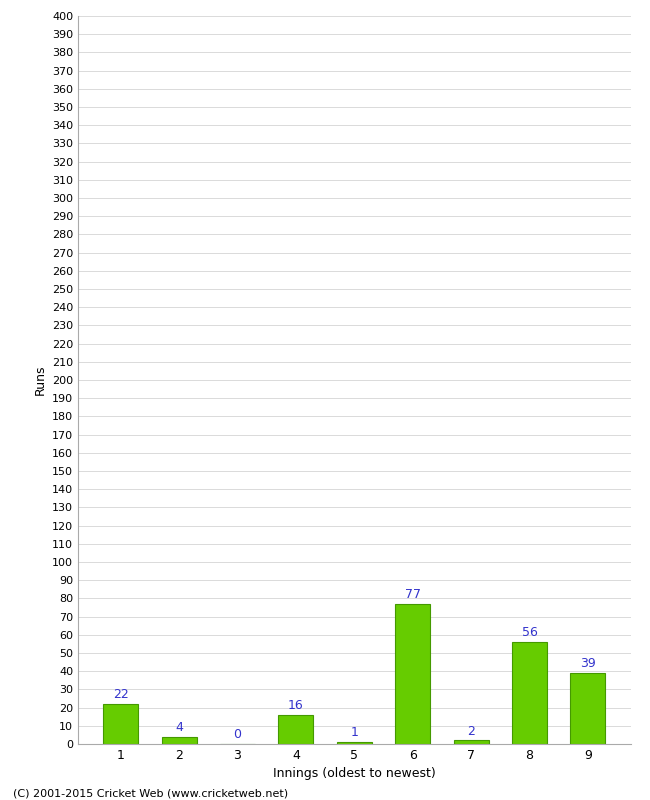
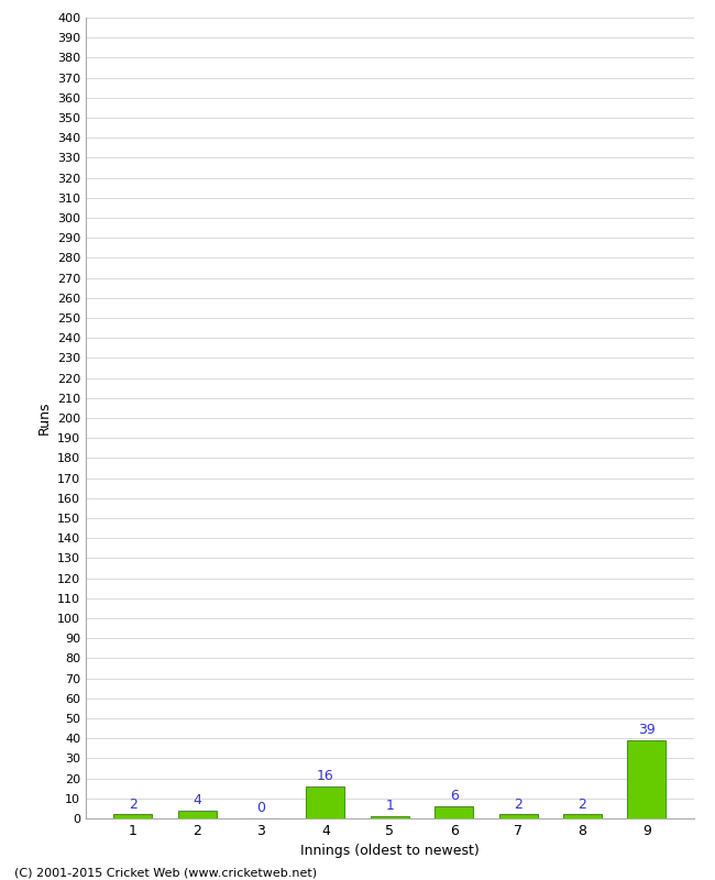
1: 22 -> 2
6: 77 -> 6
8: 56 -> 2
